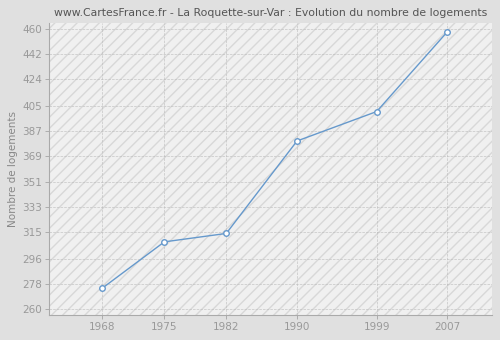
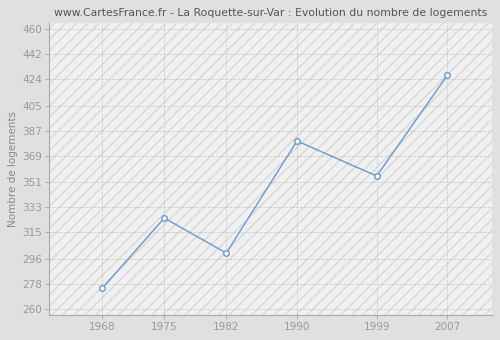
1975: 308 -> 325
1982: 314 -> 300
1999: 401 -> 355
2007: 458 -> 427
